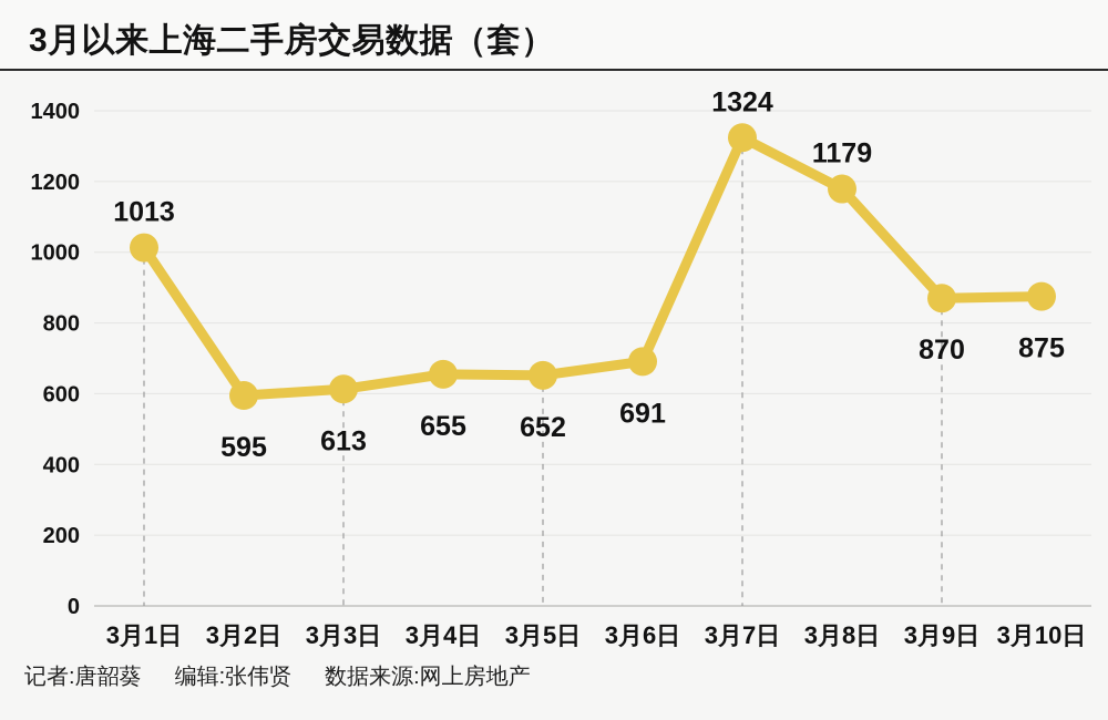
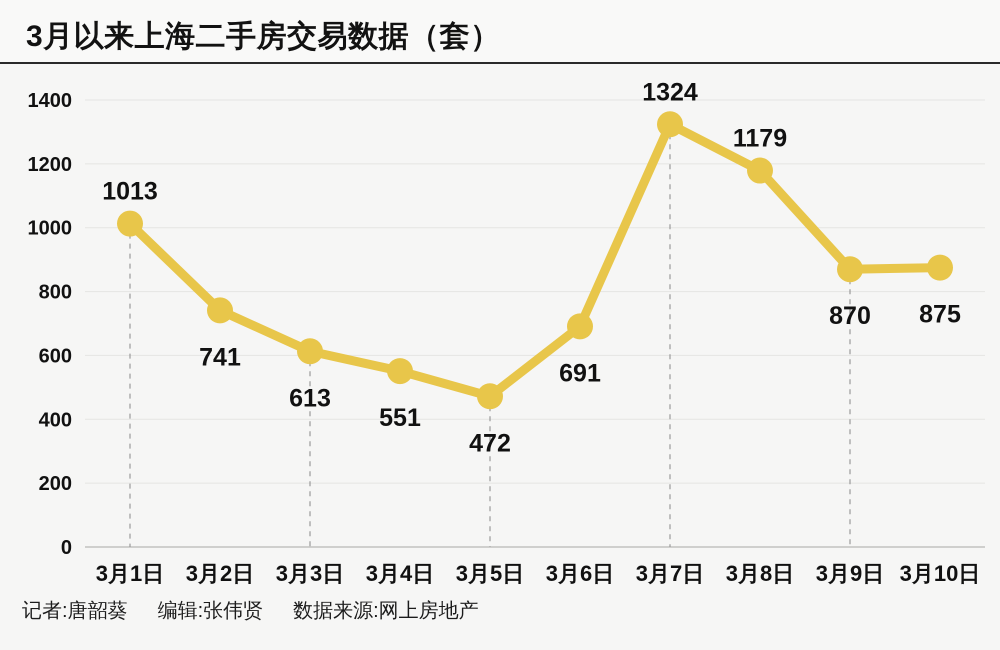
3月2日: 595 -> 741
3月4日: 655 -> 551
3月5日: 652 -> 472
